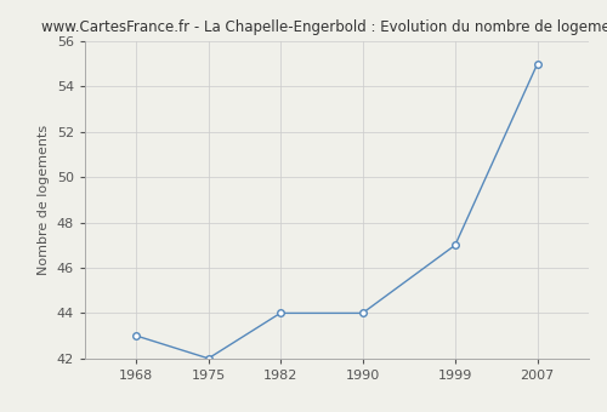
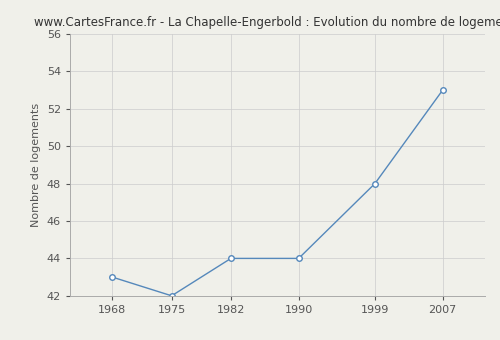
1999: 47 -> 48
2007: 55 -> 53
